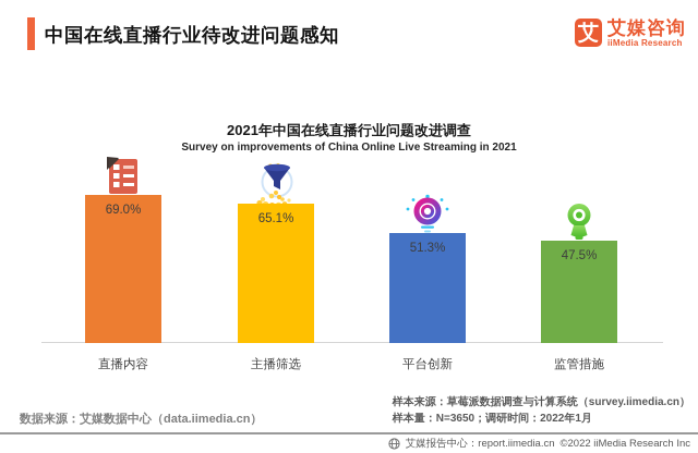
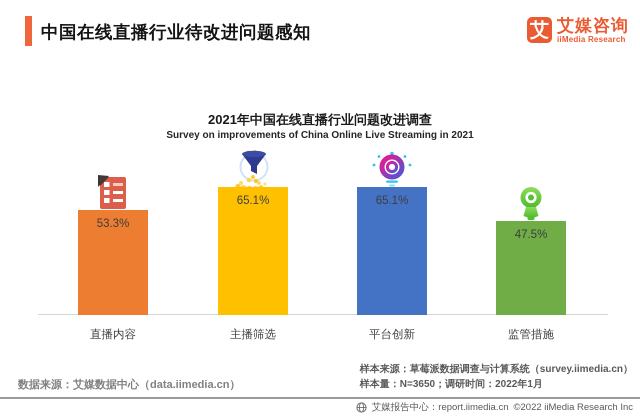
直播内容: 69.0% -> 53.3%
平台创新: 51.3% -> 65.1%
